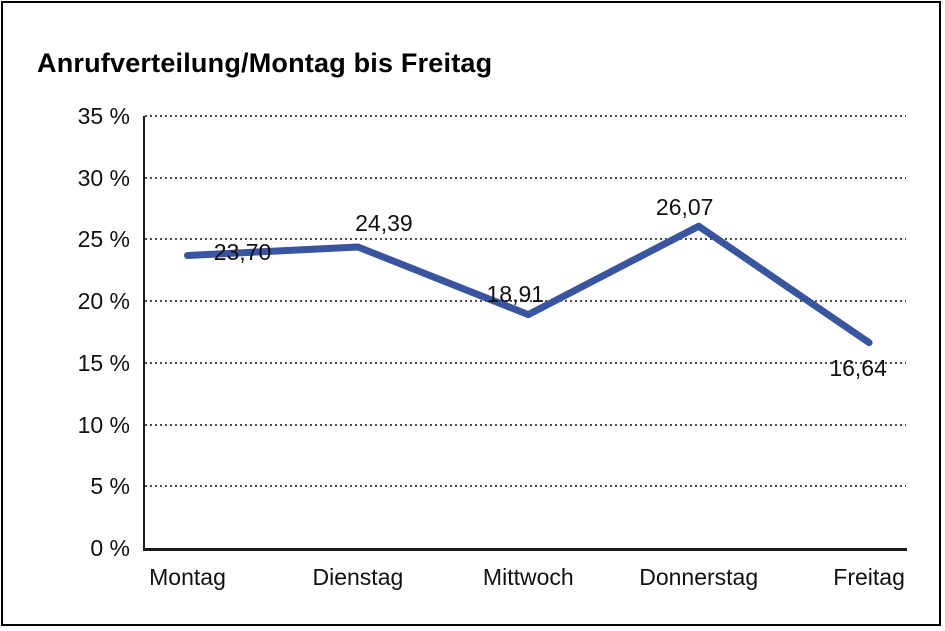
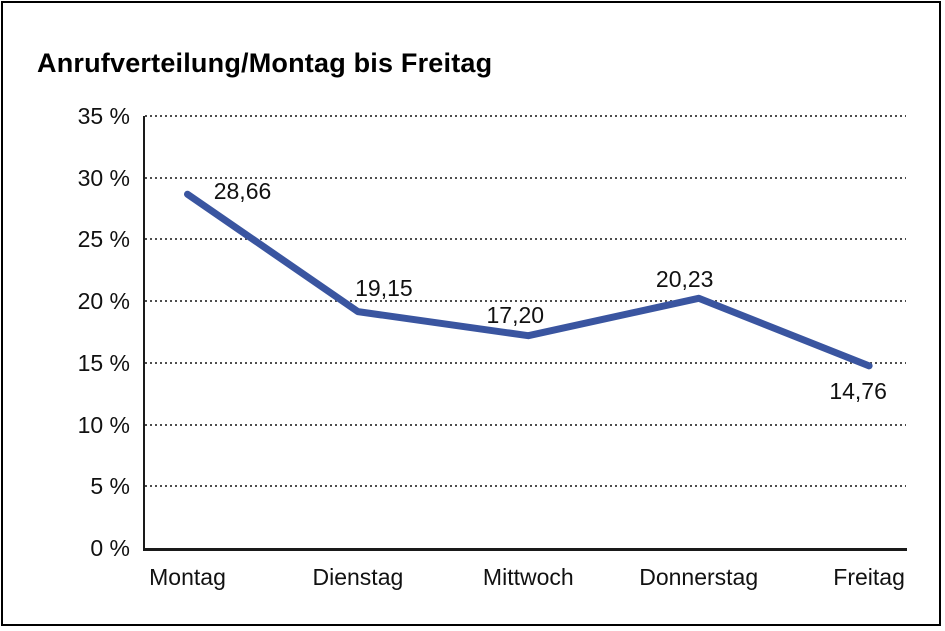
Montag: 23,70 -> 28,66
Dienstag: 24,39 -> 19,15
Mittwoch: 18,91 -> 17,20
Donnerstag: 26,07 -> 20,23
Freitag: 16,64 -> 14,76
